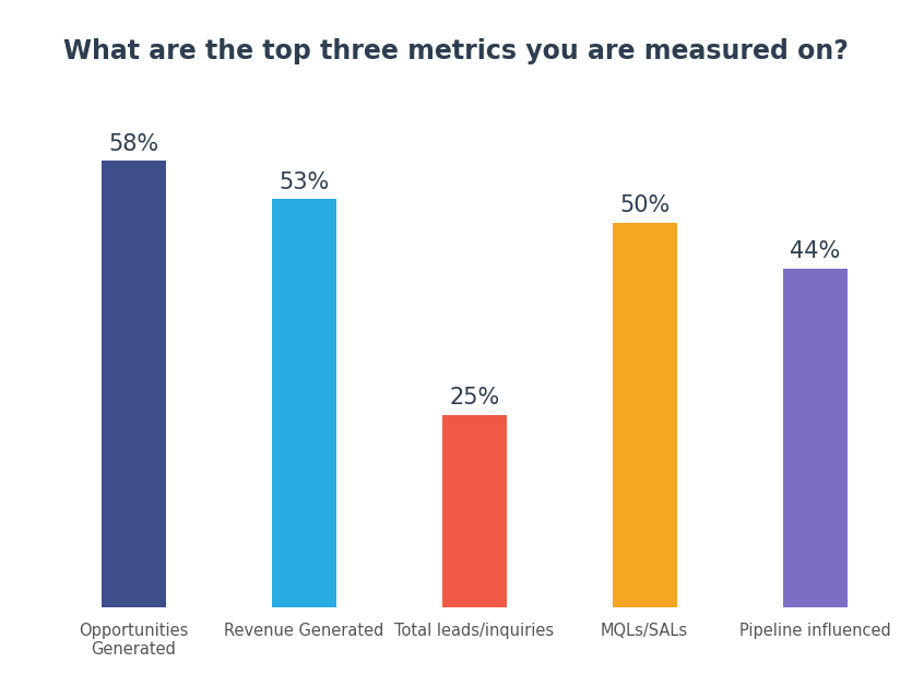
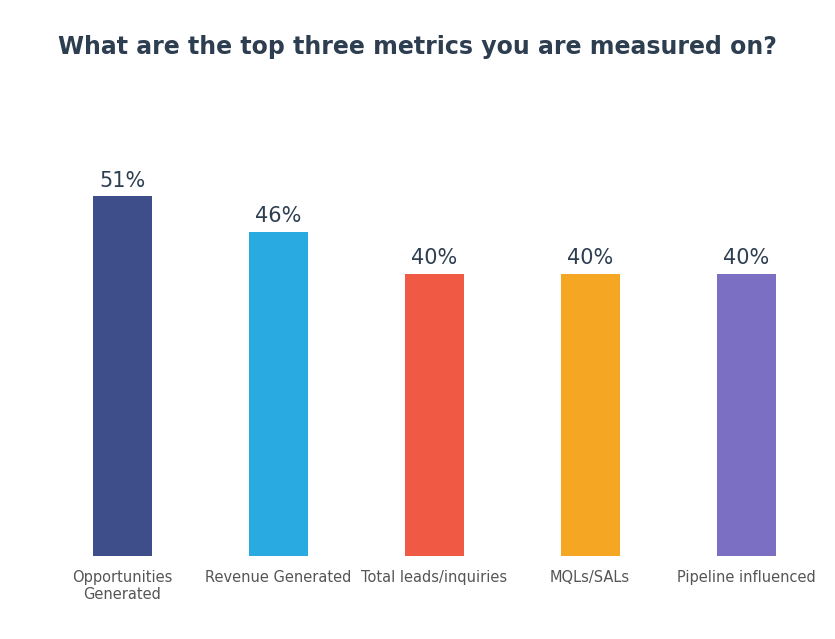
Opportunities Generated: 58% -> 51%
Revenue Generated: 53% -> 46%
Total leads/inquiries: 25% -> 40%
MQLs/SALs: 50% -> 40%
Pipeline influenced: 44% -> 40%
